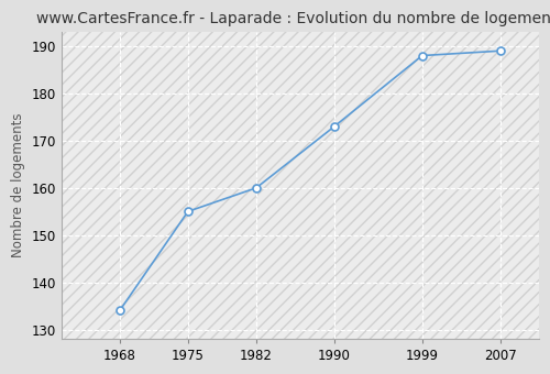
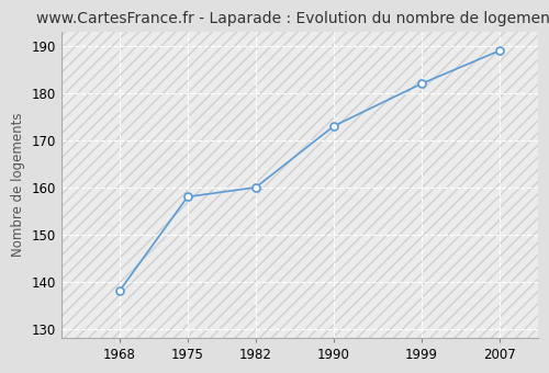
1968: 134 -> 138
1975: 155 -> 158
1999: 188 -> 182
